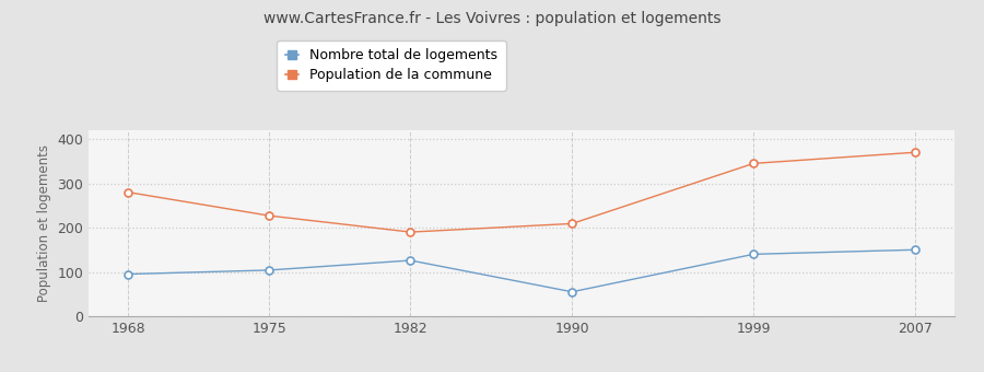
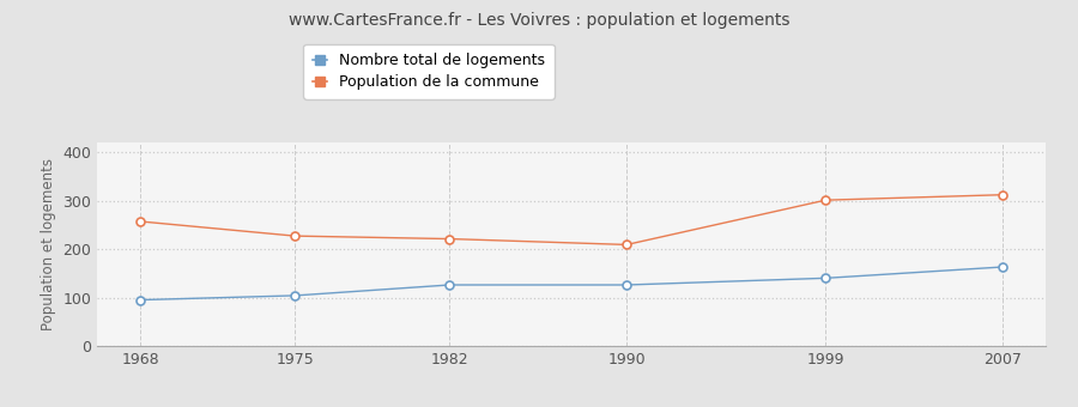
Population de la commune/1968: 280 -> 257
Population de la commune/1982: 190 -> 221
Nombre total de logements/1990: 55 -> 126
Population de la commune/1999: 345 -> 301
Nombre total de logements/2007: 150 -> 163
Population de la commune/2007: 370 -> 312
